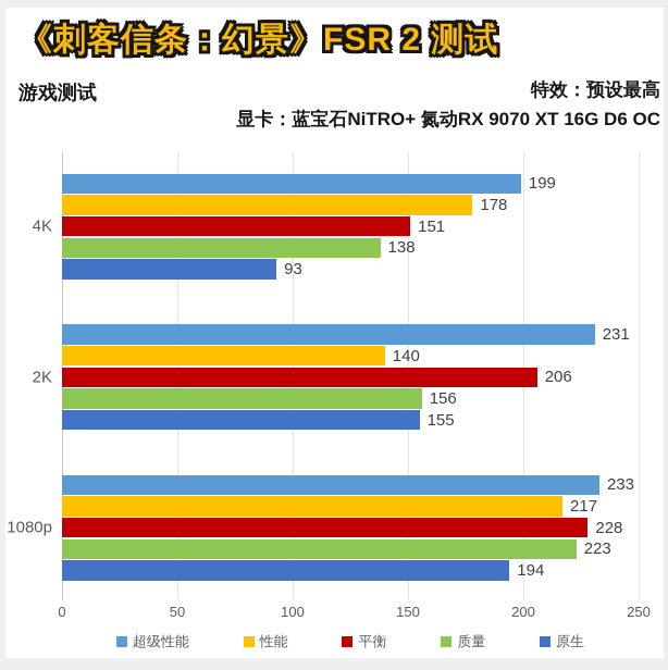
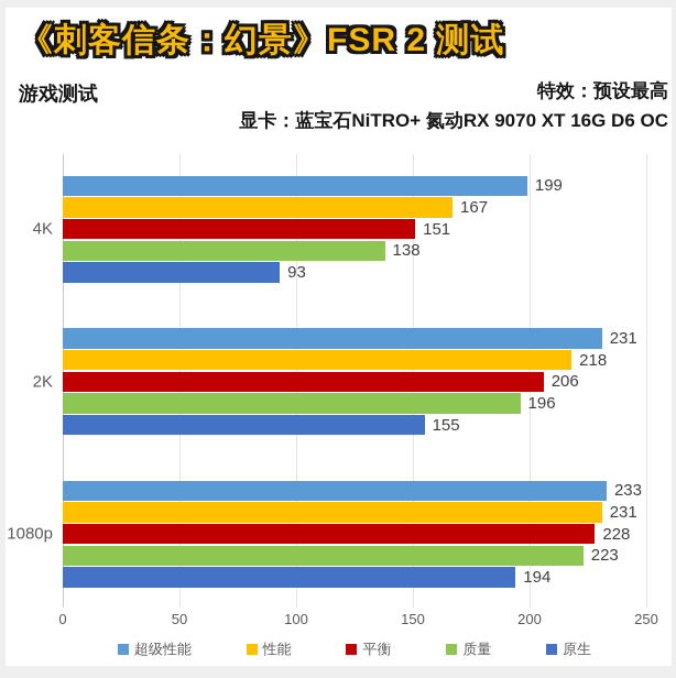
性能/4K: 178 -> 167
性能/2K: 140 -> 218
质量/2K: 156 -> 196
性能/1080p: 217 -> 231
